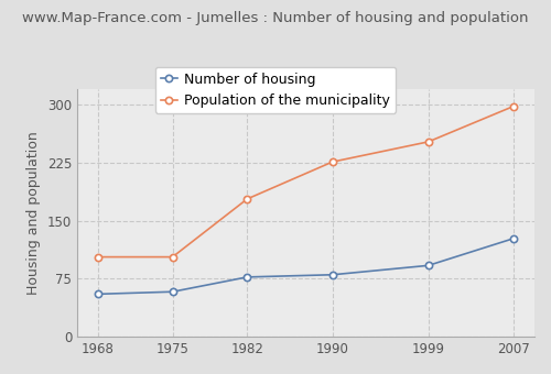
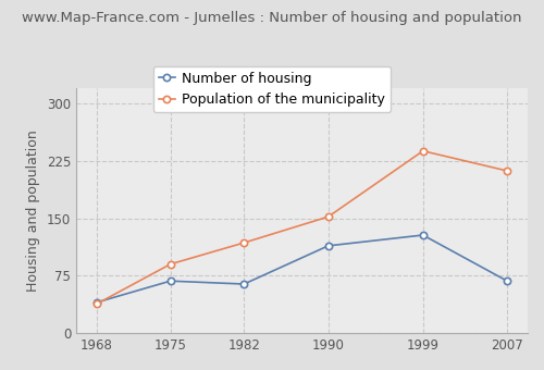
Number of housing/1968: 55 -> 40
Population of the municipality/1968: 103 -> 38
Number of housing/1975: 58 -> 68
Population of the municipality/1975: 103 -> 90
Number of housing/1982: 77 -> 64
Population of the municipality/1982: 178 -> 118
Number of housing/1990: 80 -> 114
Population of the municipality/1990: 226 -> 152
Number of housing/1999: 92 -> 128
Population of the municipality/1999: 252 -> 238
Number of housing/2007: 127 -> 68
Population of the municipality/2007: 298 -> 212
